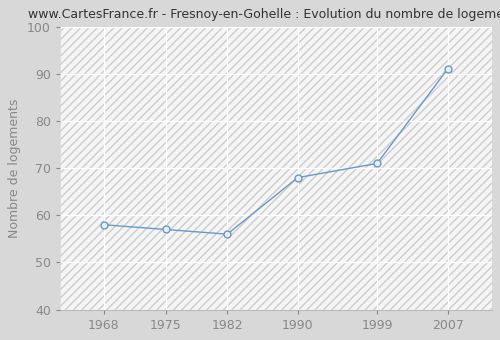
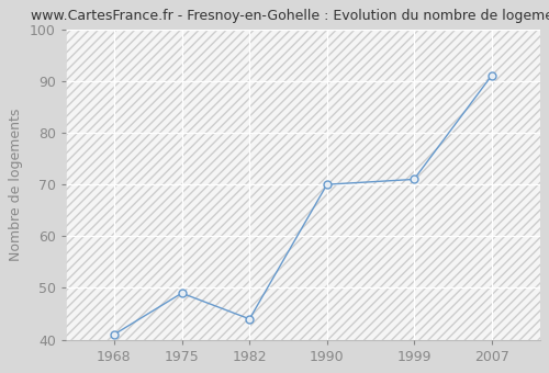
1968: 58 -> 41
1975: 57 -> 49
1982: 56 -> 44
1990: 68 -> 70
